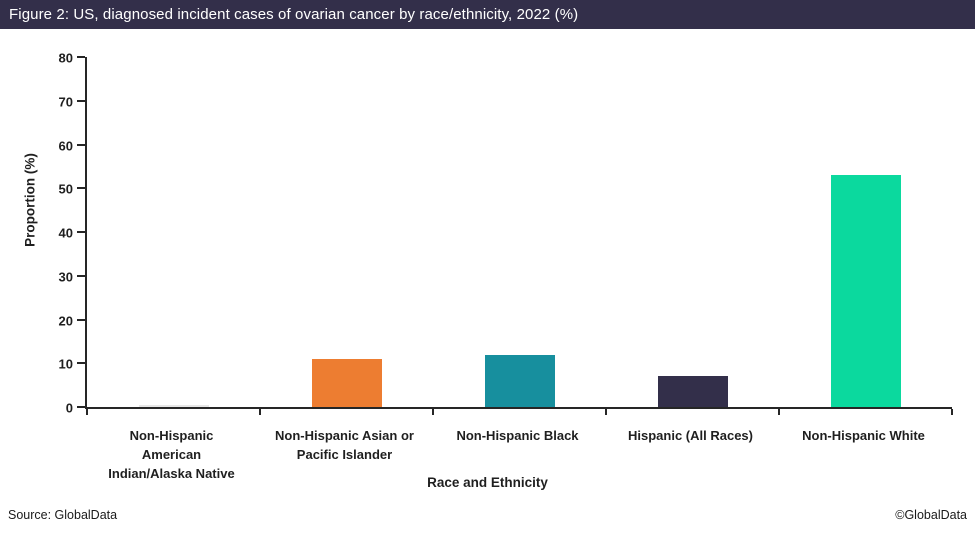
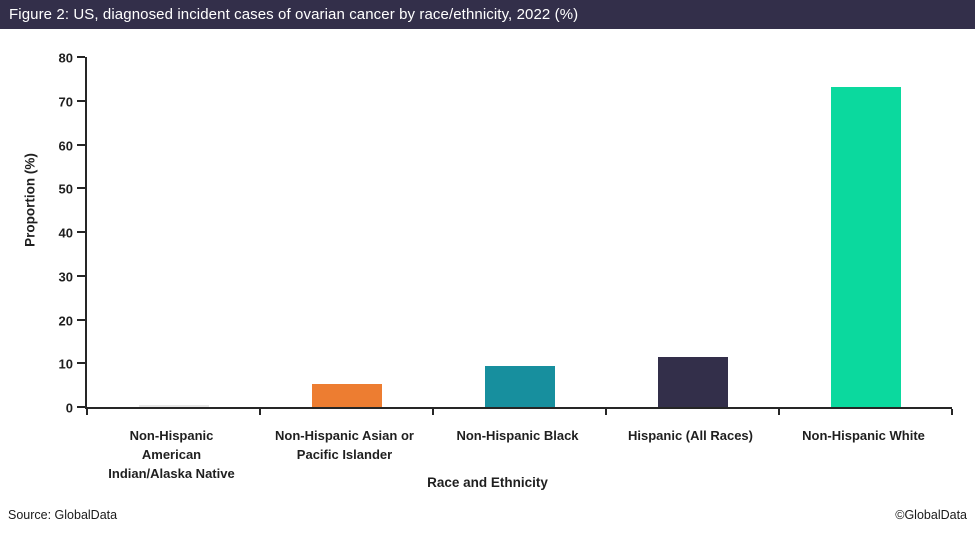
Non-Hispanic Asian or Pacific Islander: 11 -> 5
Non-Hispanic Black: 12 -> 9
Hispanic (All Races): 7 -> 11
Non-Hispanic White: 53 -> 73
